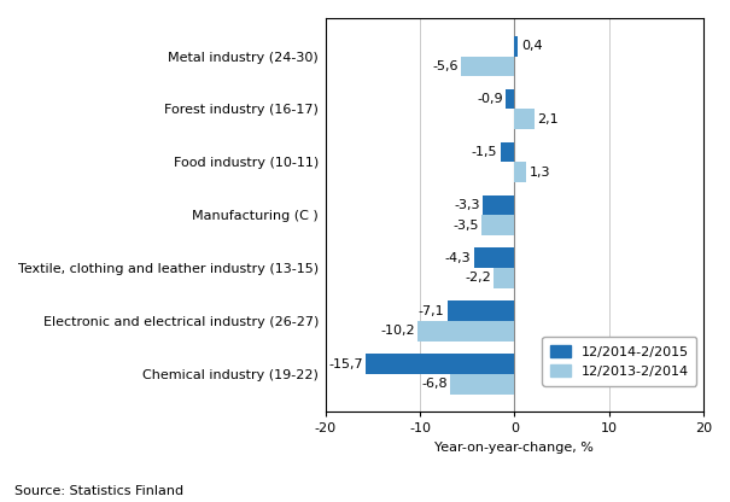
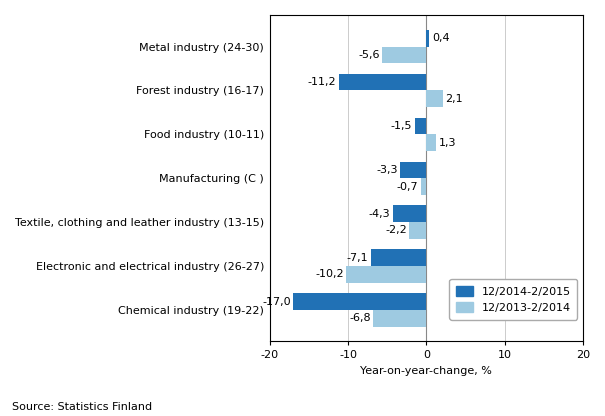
12/2014-2/2015/Forest industry (16-17): -0,9 -> -11,2
12/2013-2/2014/Manufacturing (C ): -3,5 -> -0,7
12/2014-2/2015/Chemical industry (19-22): -15,7 -> -17,0
